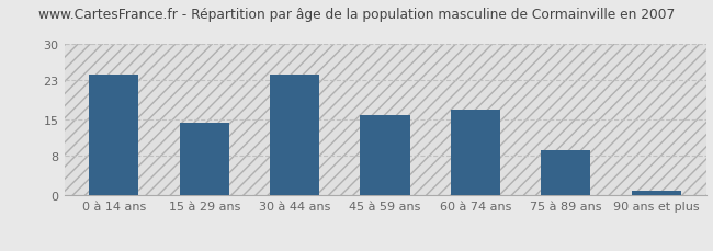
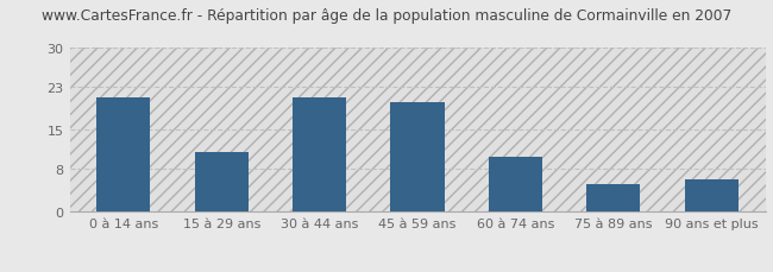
0 à 14 ans: 24.0 -> 21.0
15 à 29 ans: 14.5 -> 11.0
30 à 44 ans: 24.0 -> 21.0
45 à 59 ans: 16.0 -> 20.0
60 à 74 ans: 17.0 -> 10.0
75 à 89 ans: 9.0 -> 5.0
90 ans et plus: 1.0 -> 6.0
